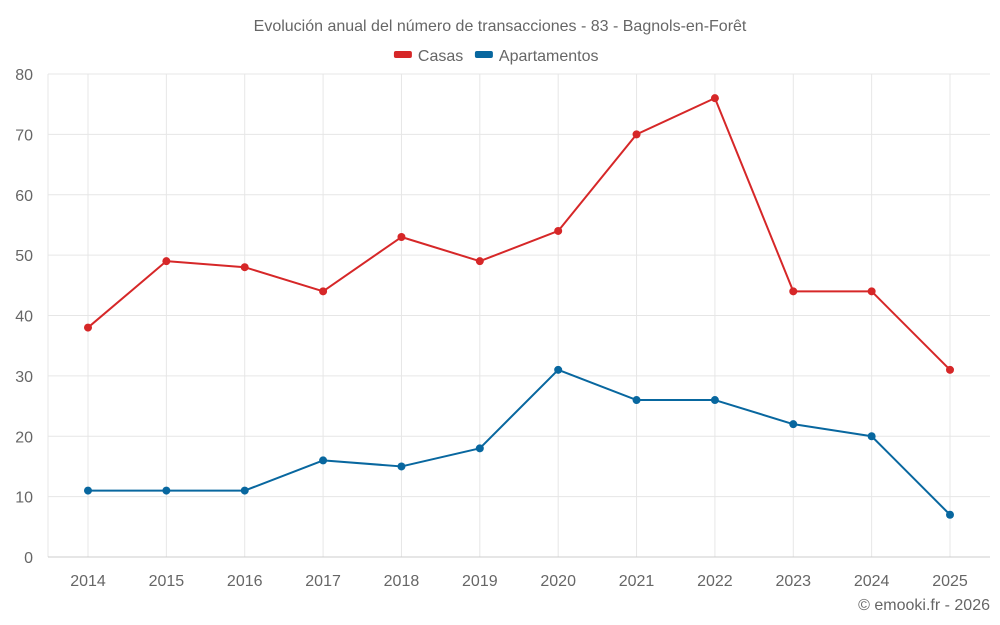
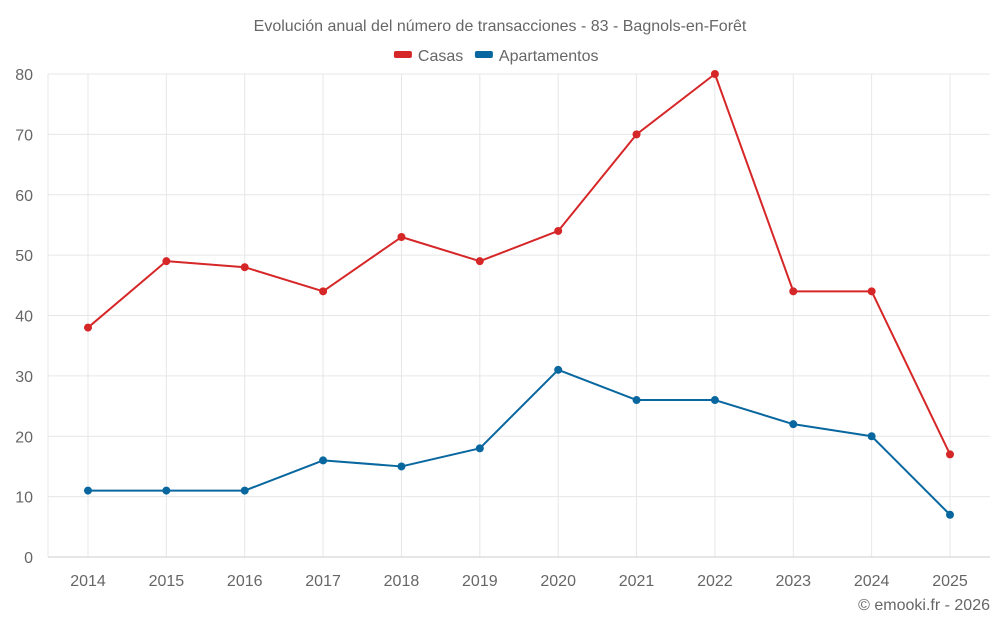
Casas/2022: 76 -> 80
Casas/2025: 31 -> 17
